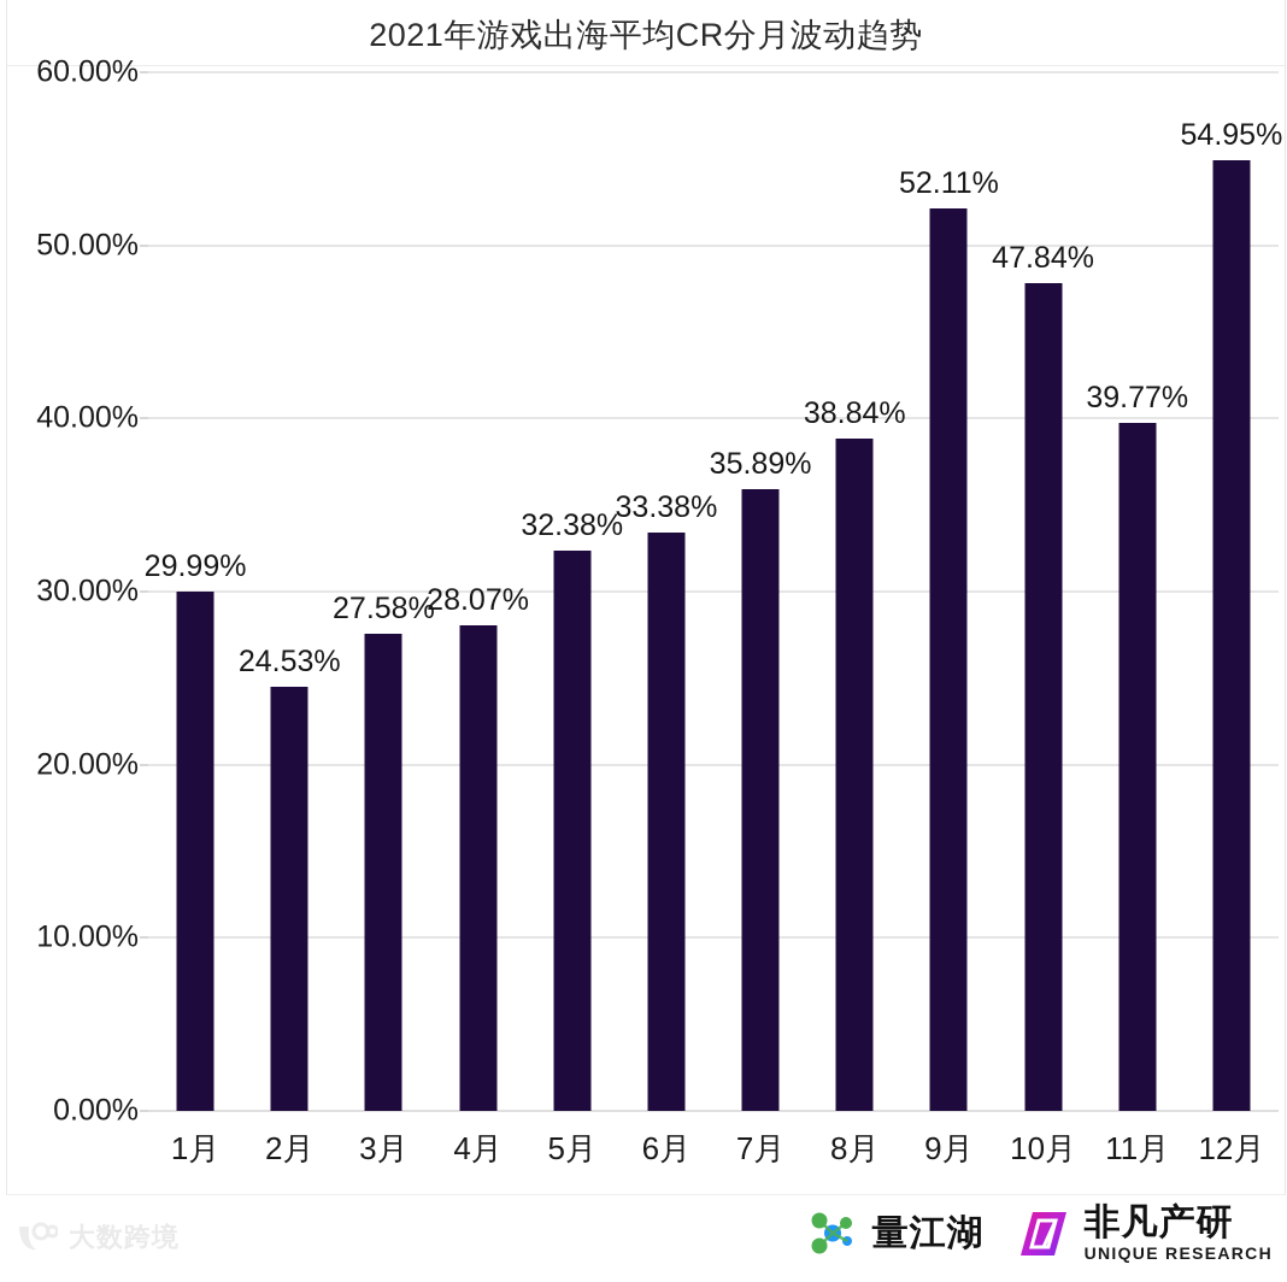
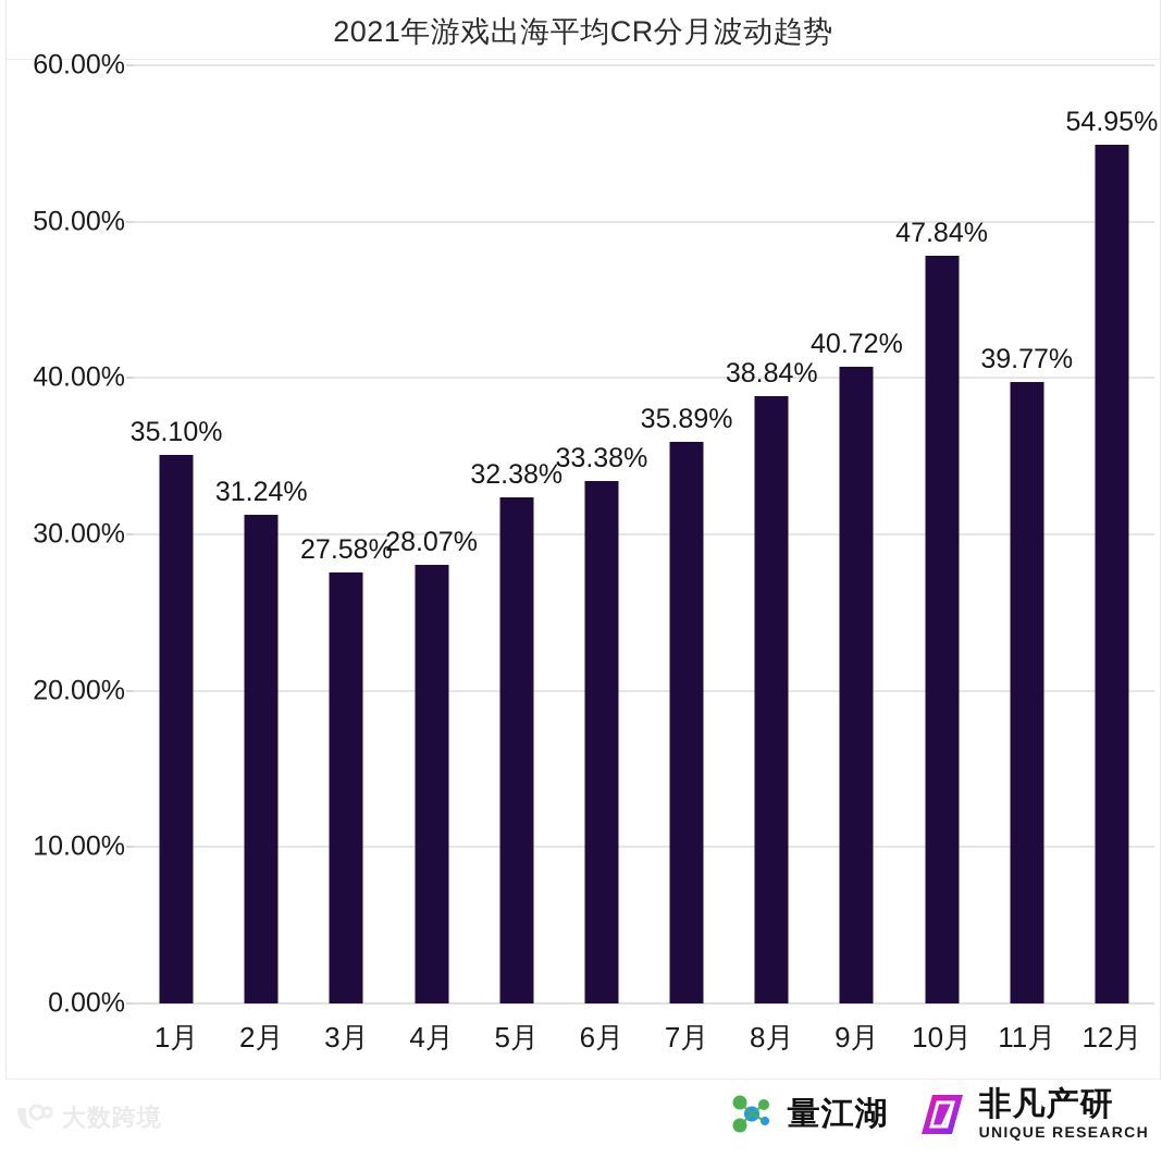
1月: 29.99% -> 35.10%
2月: 24.53% -> 31.24%
9月: 52.11% -> 40.72%
